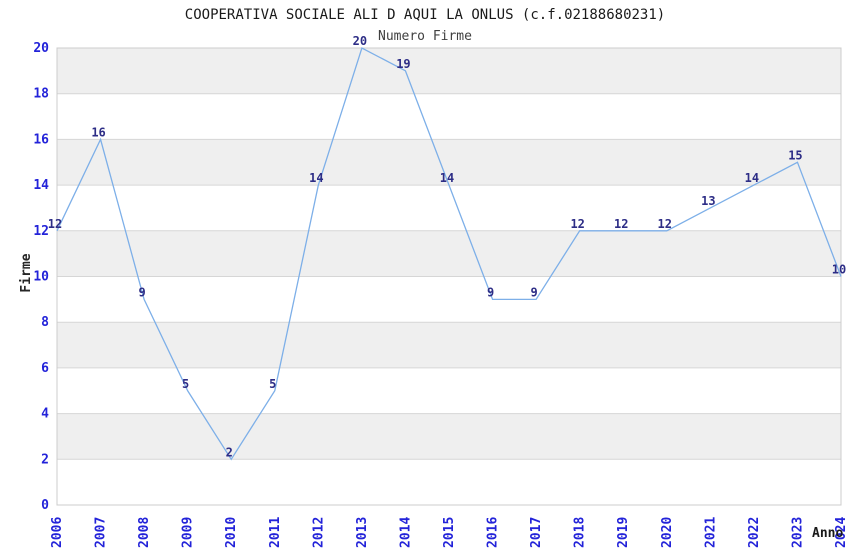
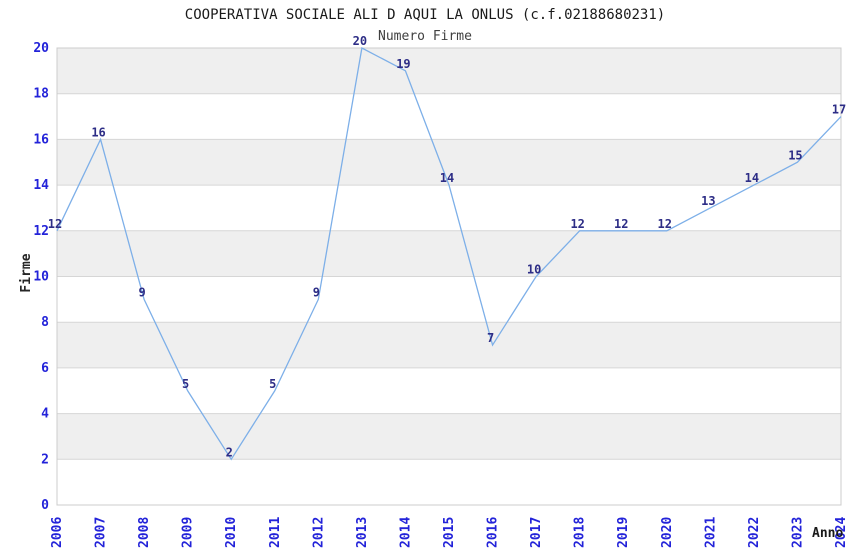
2012: 14 -> 9
2016: 9 -> 7
2017: 9 -> 10
2024: 10 -> 17
